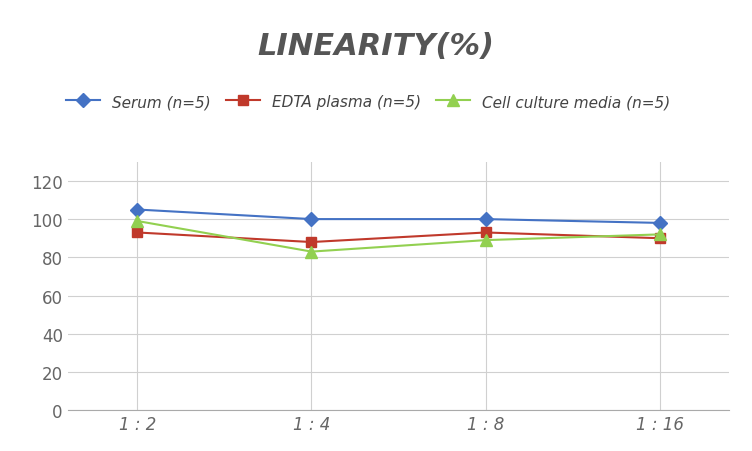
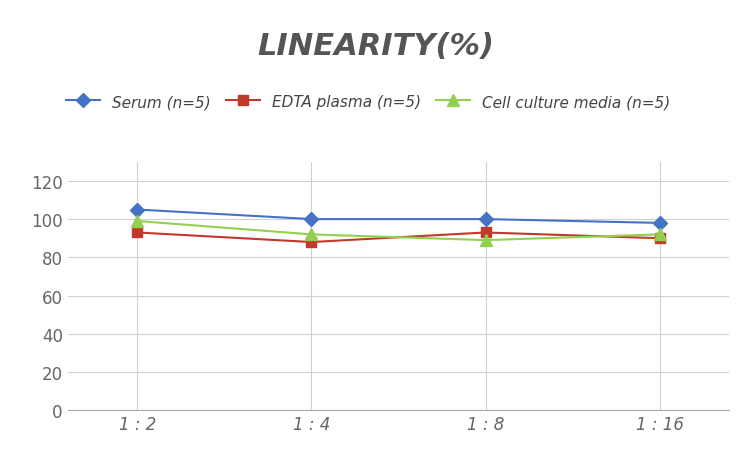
Cell culture media (n=5)/1 : 4: 83 -> 92
